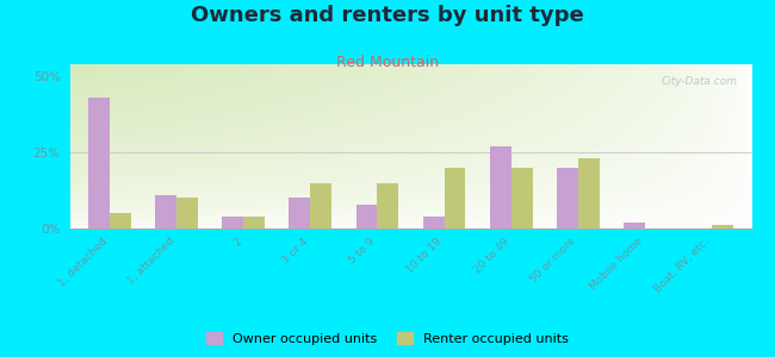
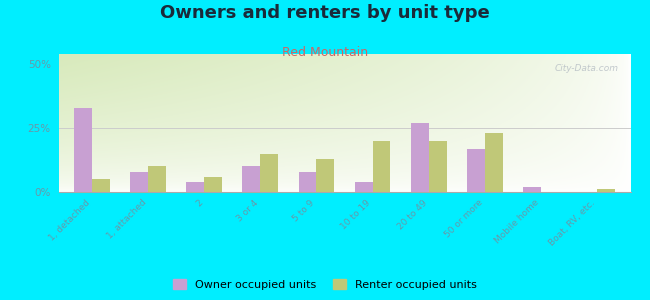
Owner occupied units/1, detached: 43% -> 33%
Owner occupied units/1, attached: 11% -> 8%
Renter occupied units/2: 4% -> 6%
Renter occupied units/5 to 9: 15% -> 13%
Owner occupied units/50 or more: 20% -> 17%
